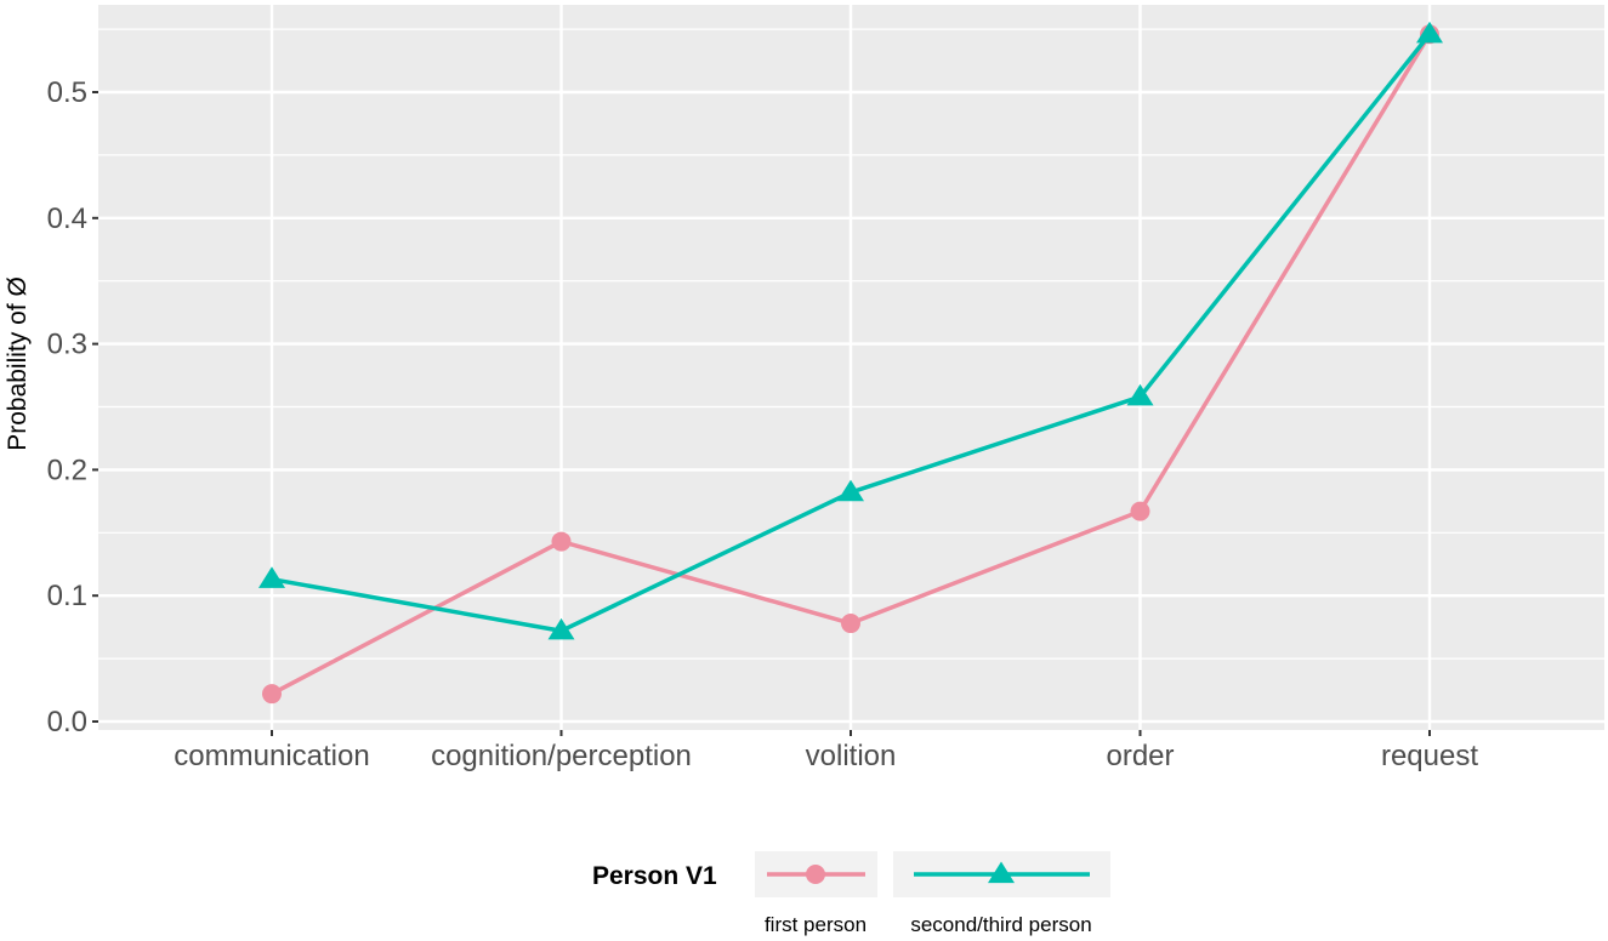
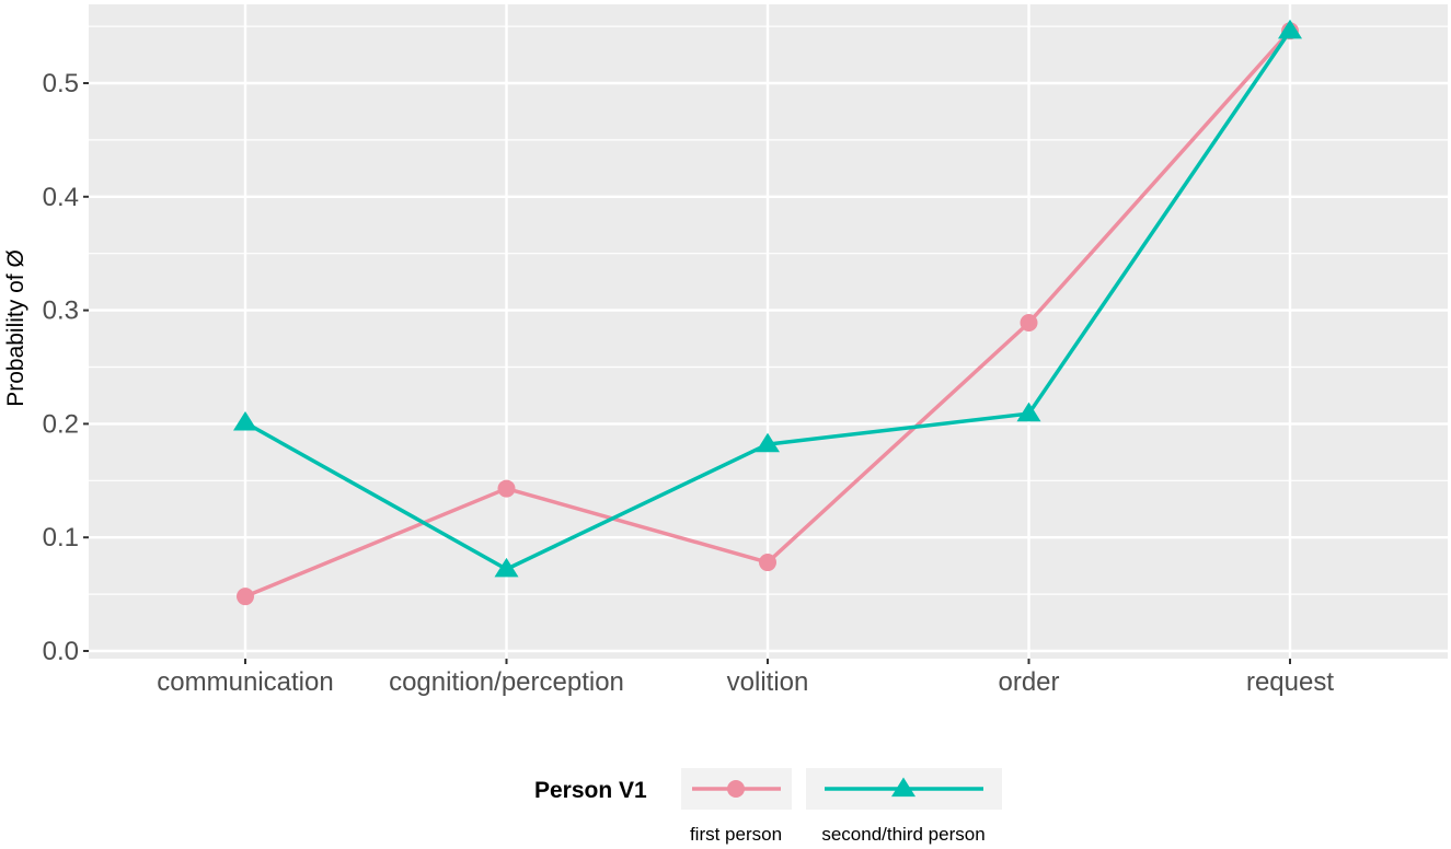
first person/communication: 0.022 -> 0.048
second/third person/communication: 0.113 -> 0.201
first person/order: 0.167 -> 0.289
second/third person/order: 0.258 -> 0.209
